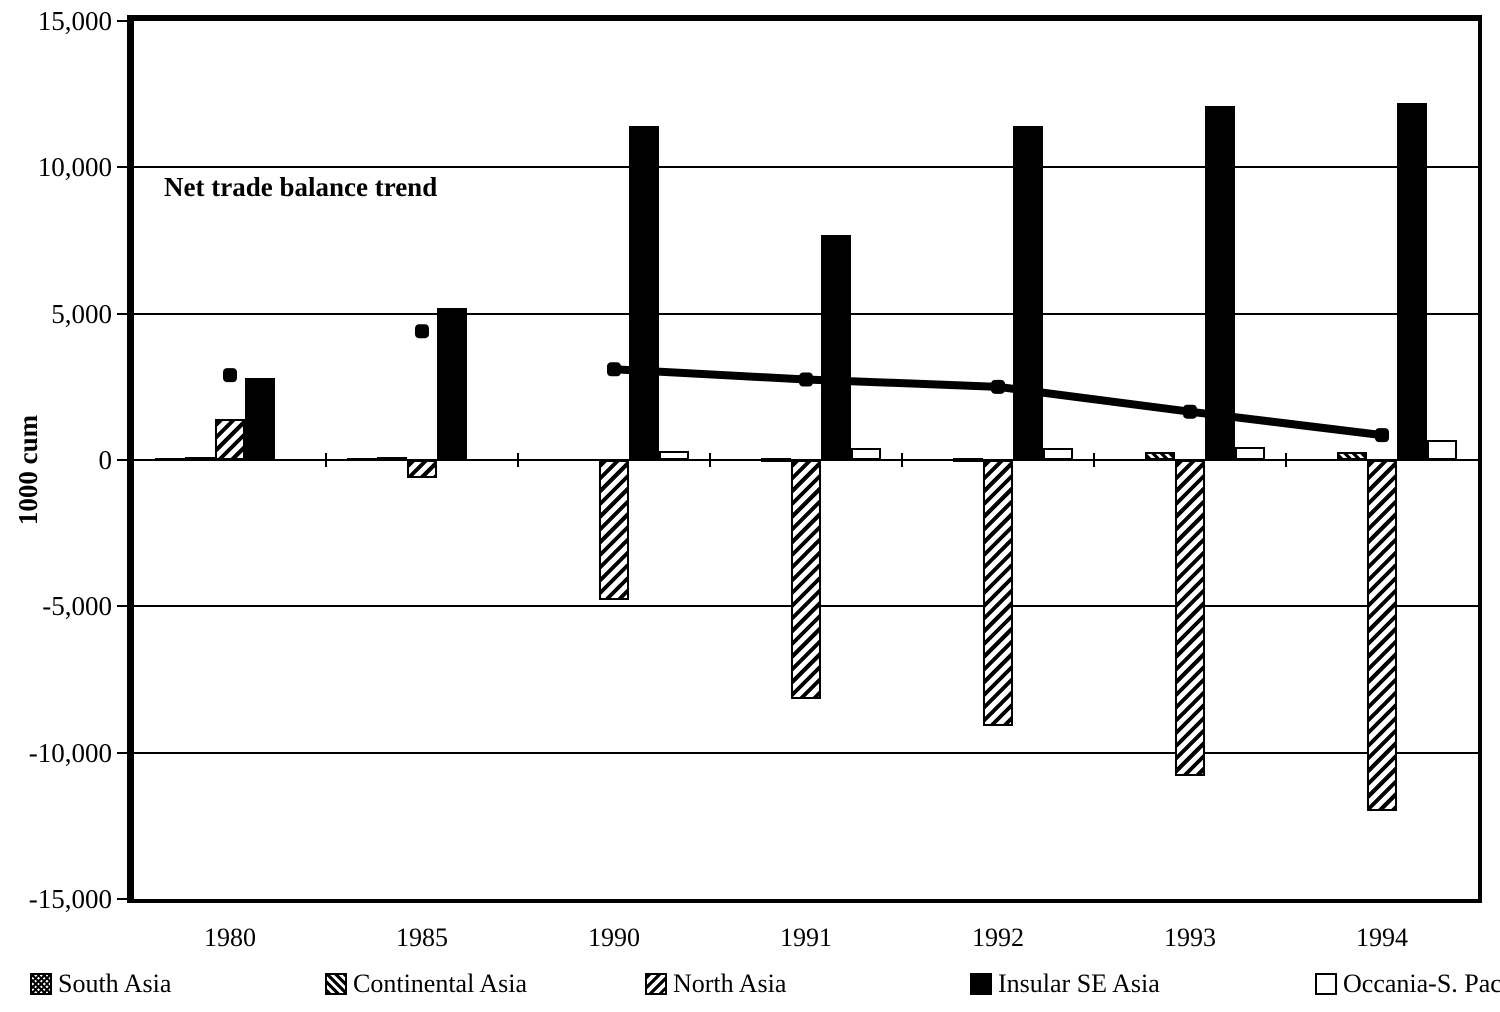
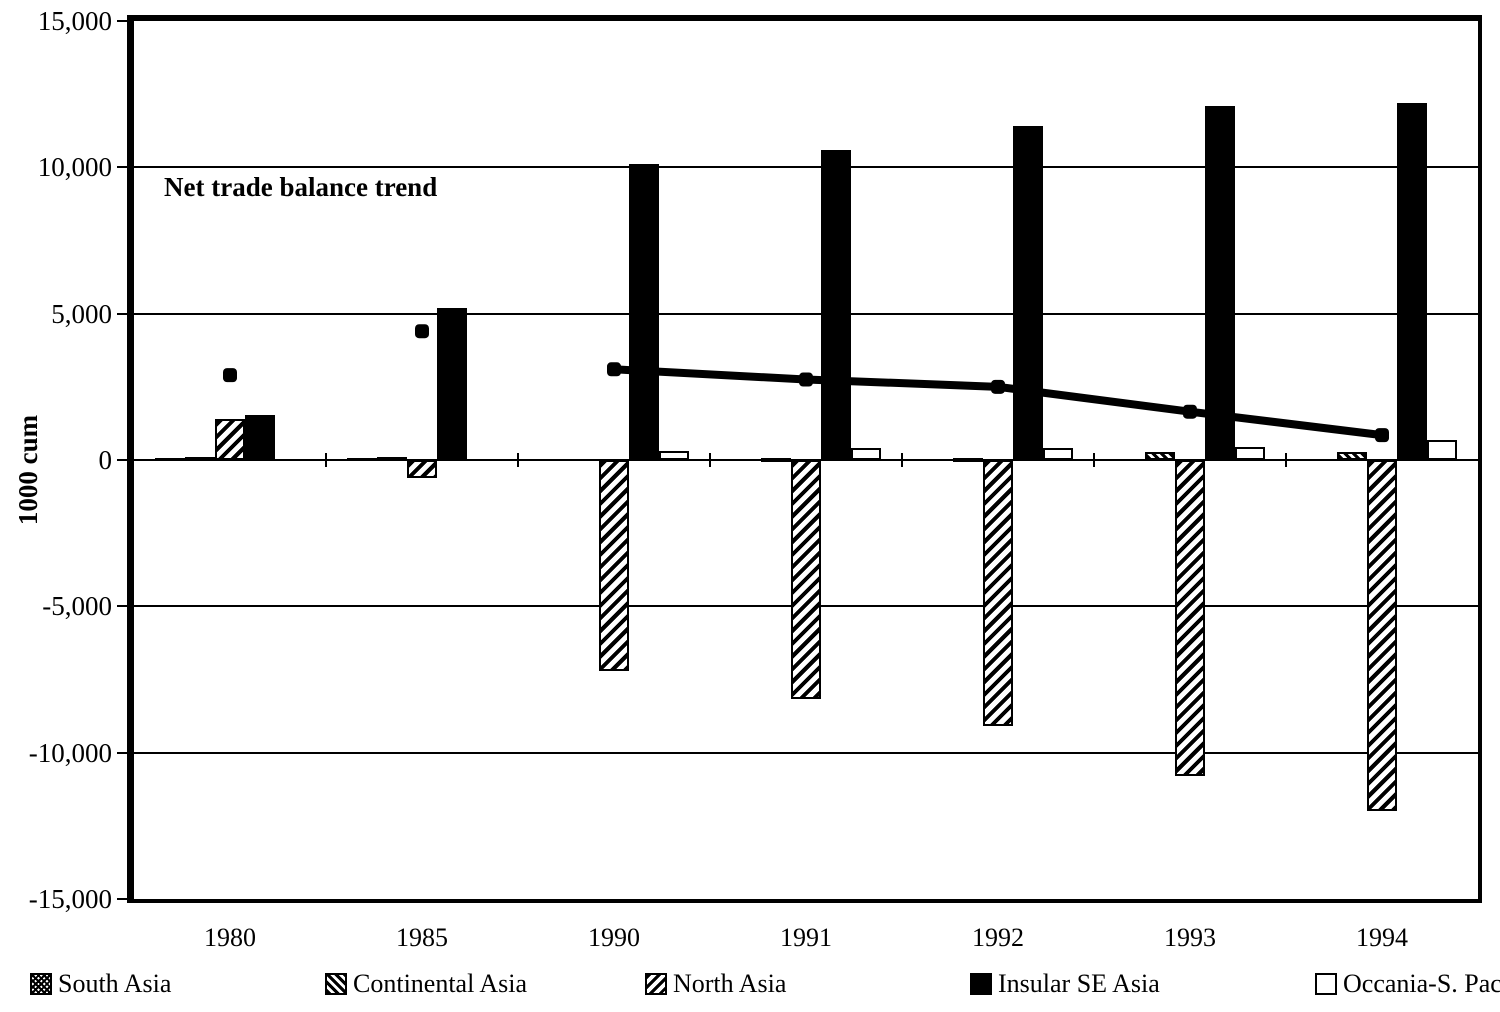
Insular SE Asia/1980: 2800 -> 1600
North Asia/1990: -4800 -> -7200
Insular SE Asia/1990: 11400 -> 10100
Insular SE Asia/1991: 7700 -> 10600
